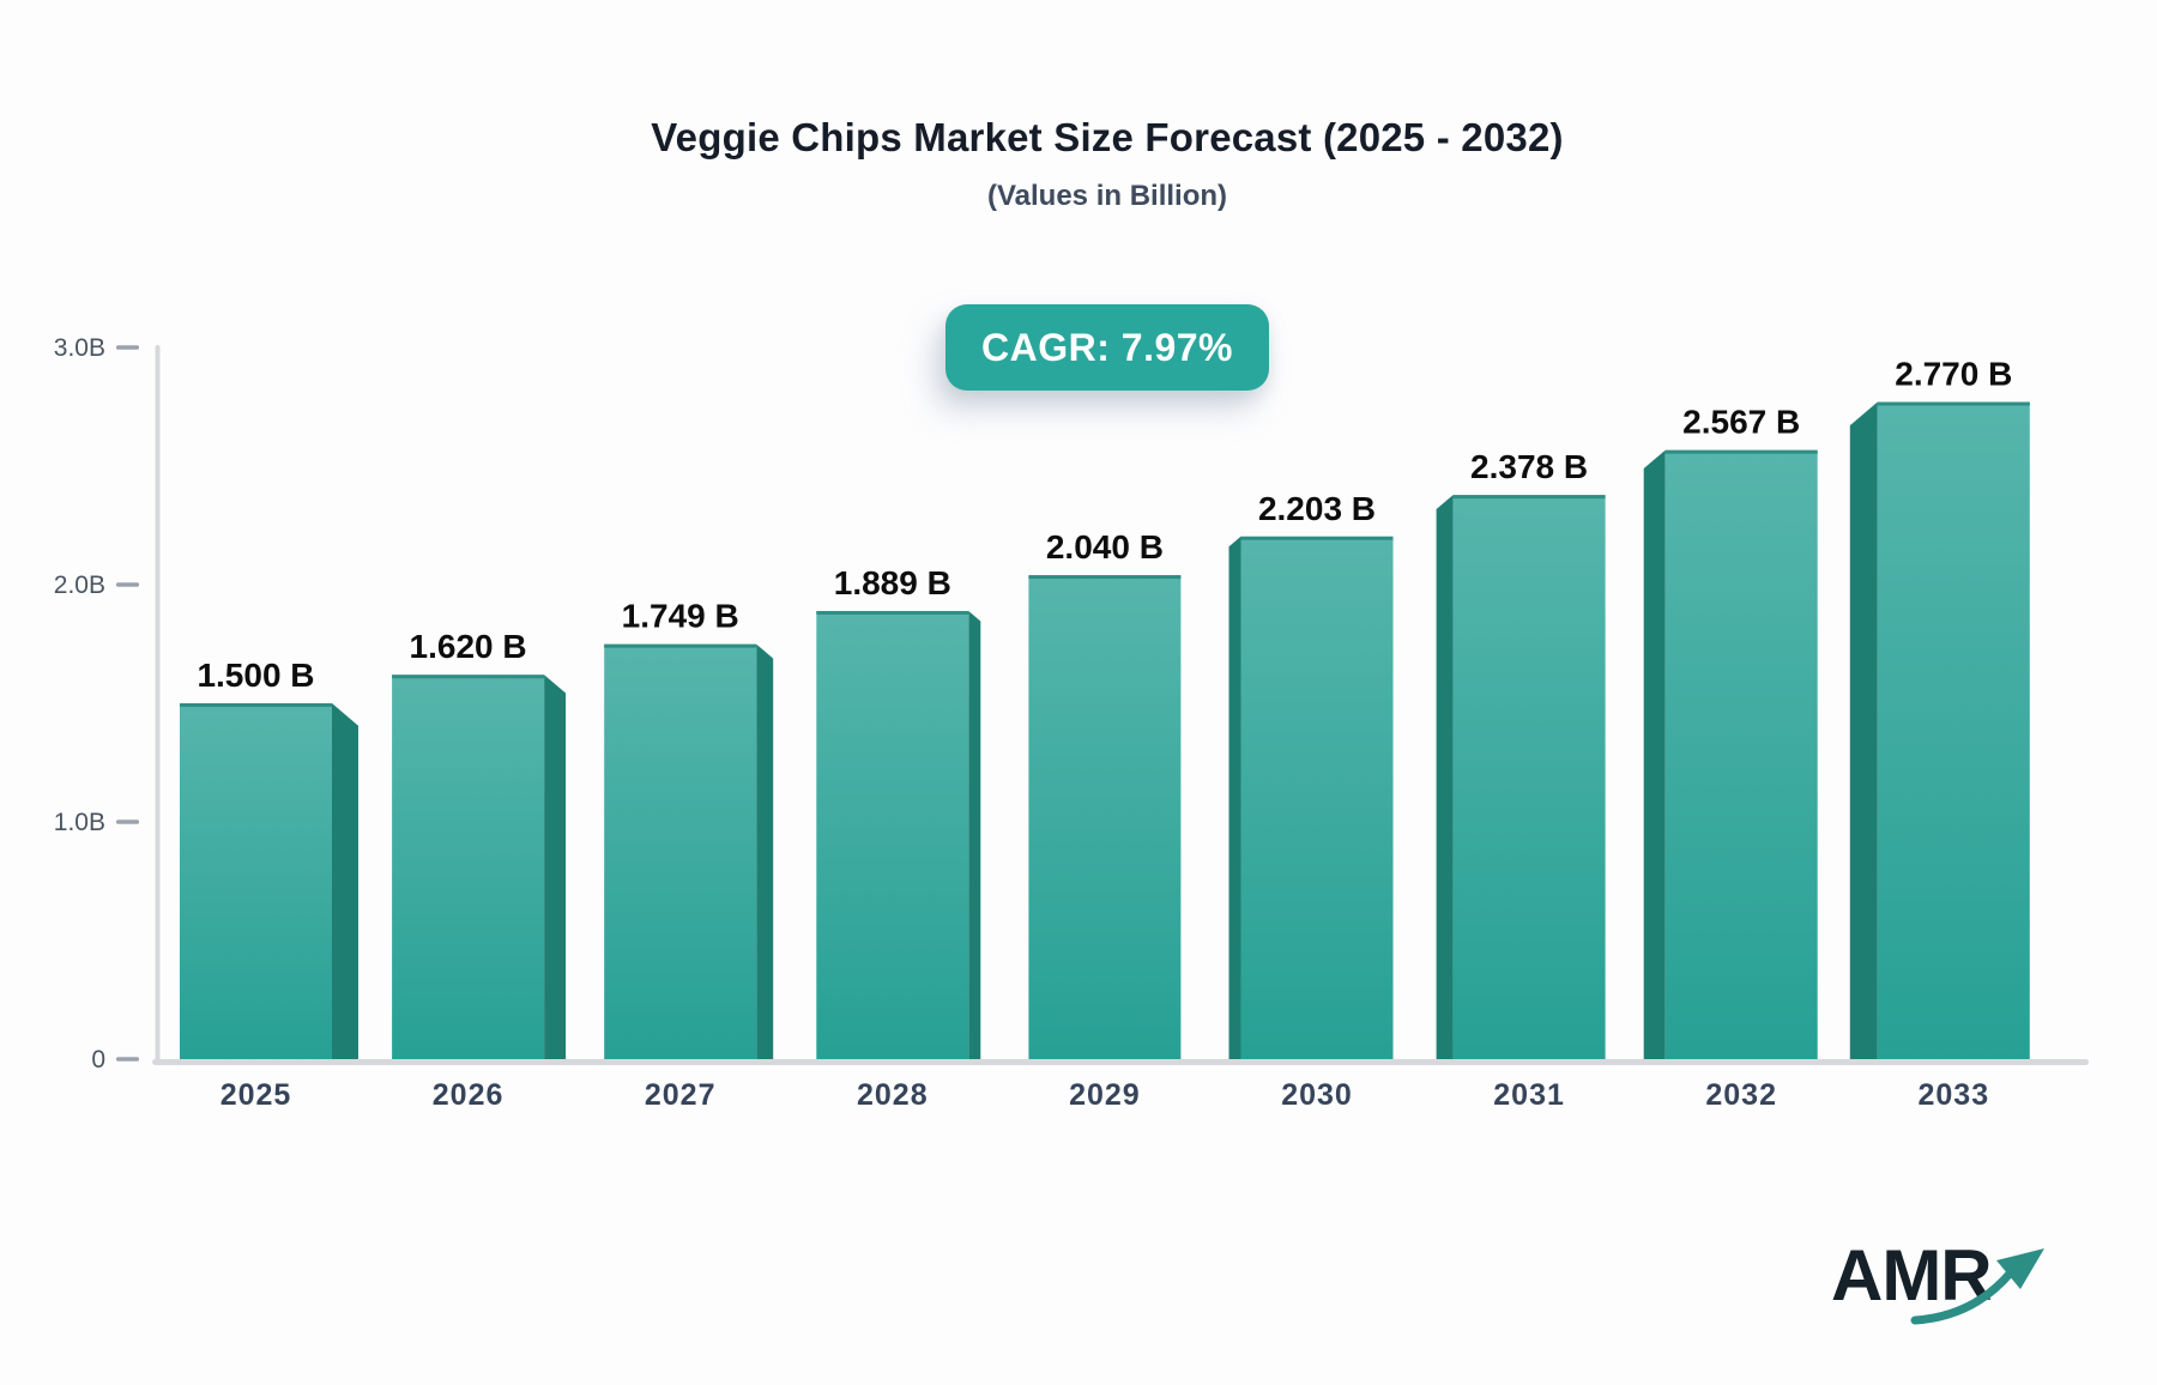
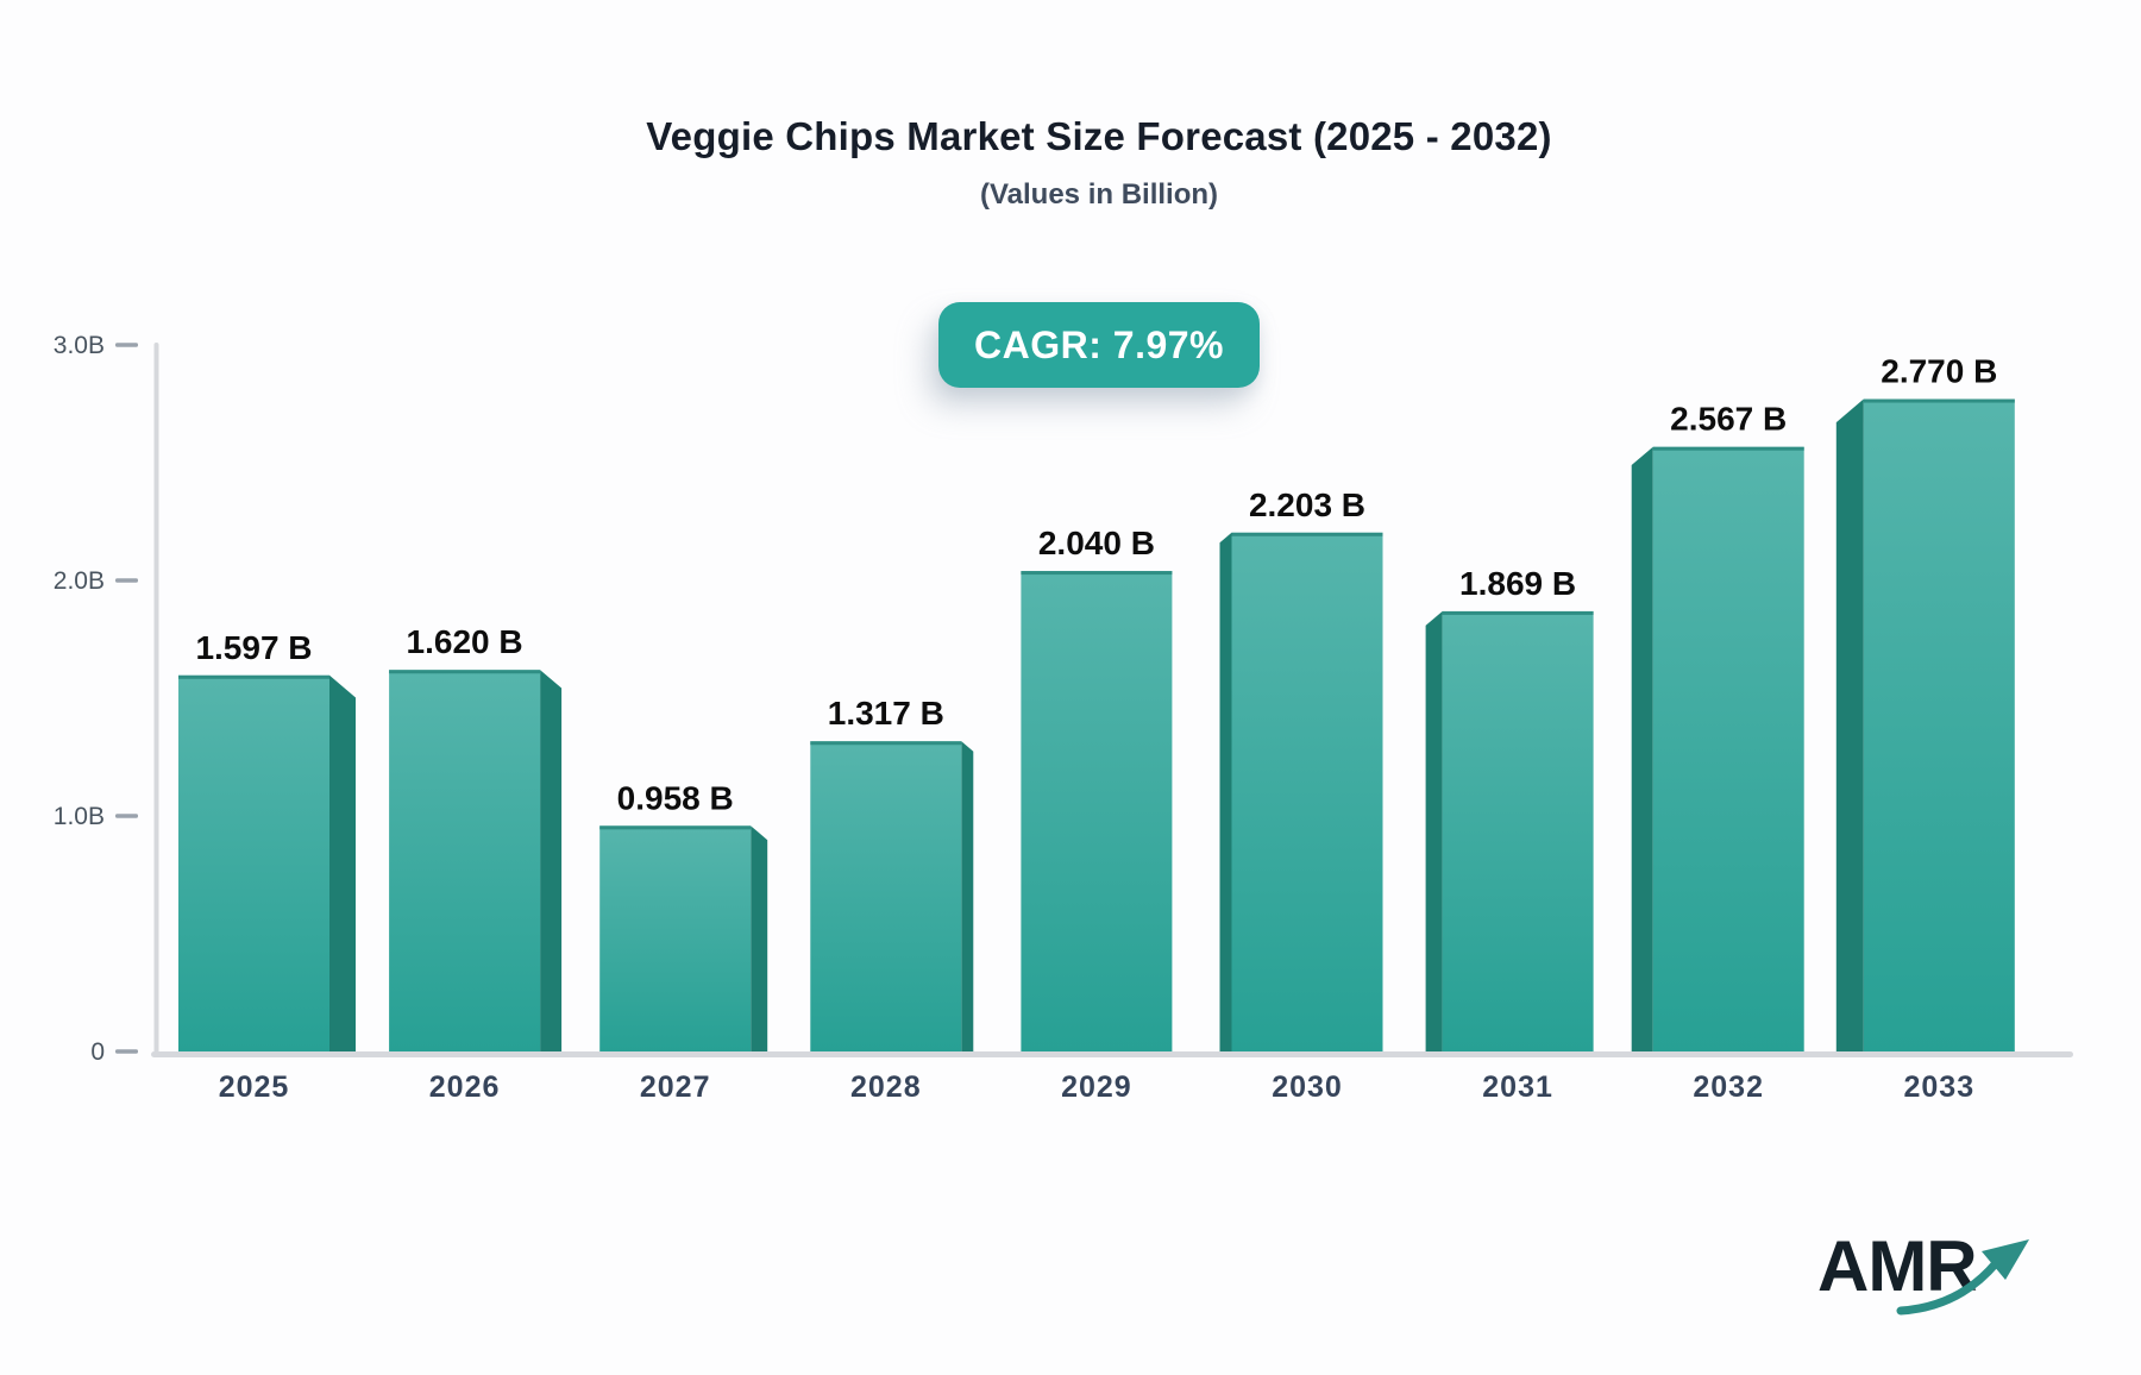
2025: 1.500 -> 1.597
2027: 1.749 -> 0.958
2028: 1.889 -> 1.317
2031: 2.378 -> 1.869
